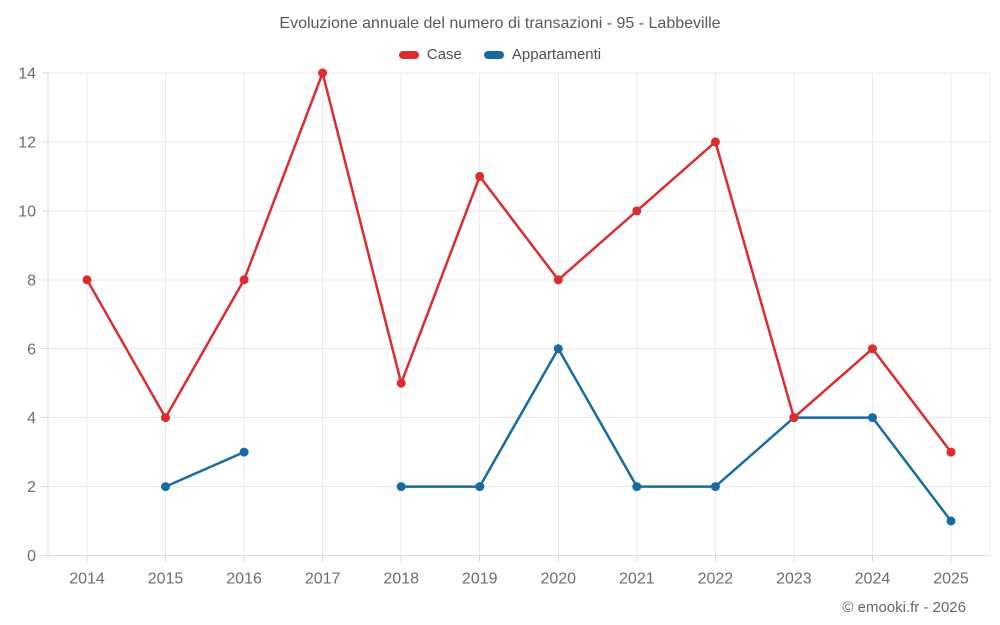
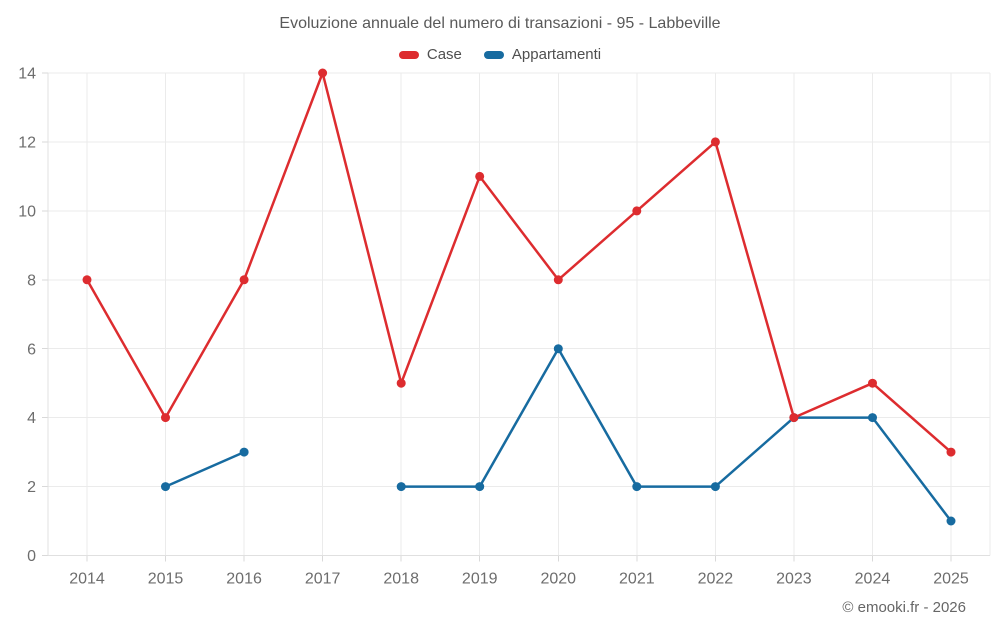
Case/2024: 6 -> 5
